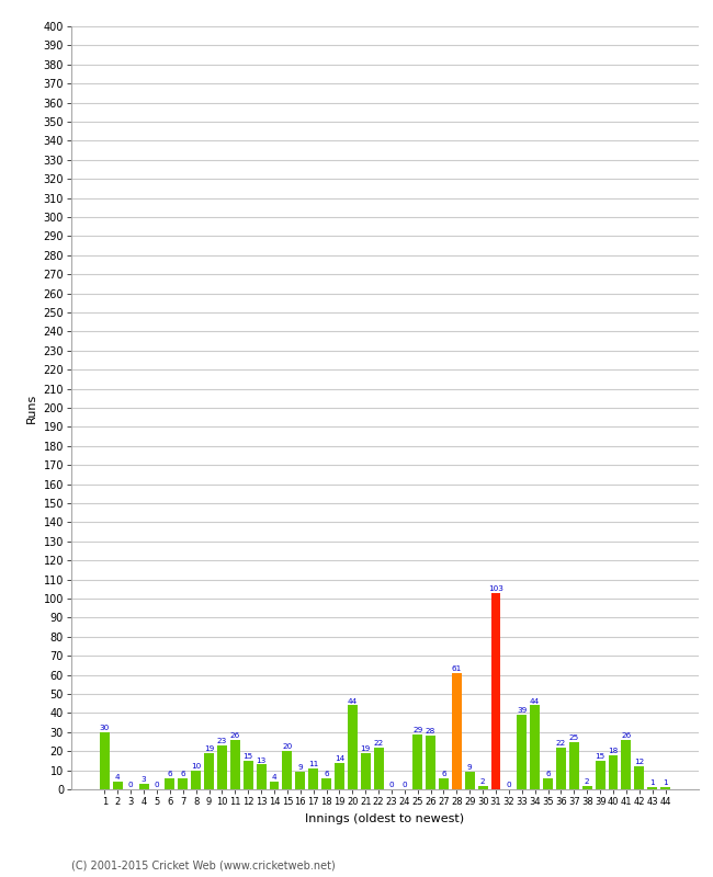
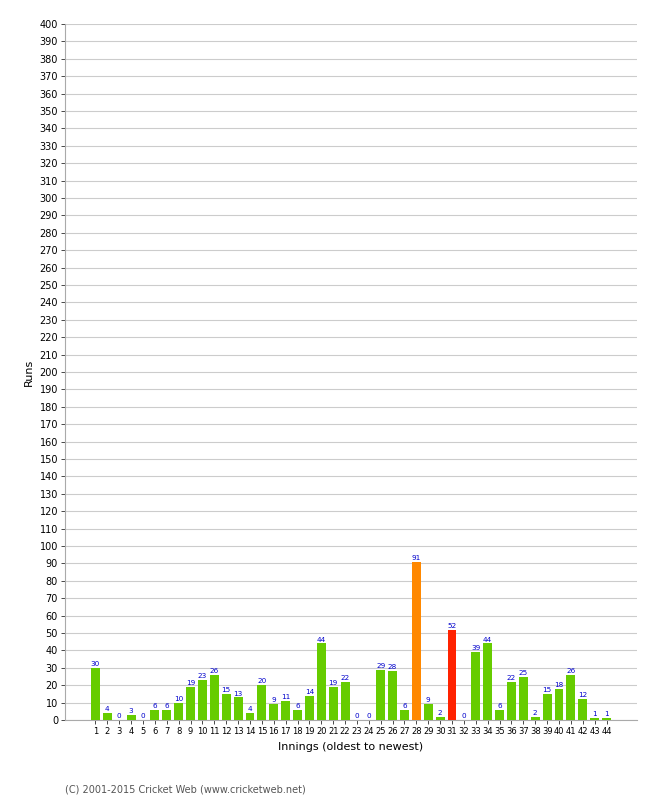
28: 61 -> 91
31: 103 -> 52
